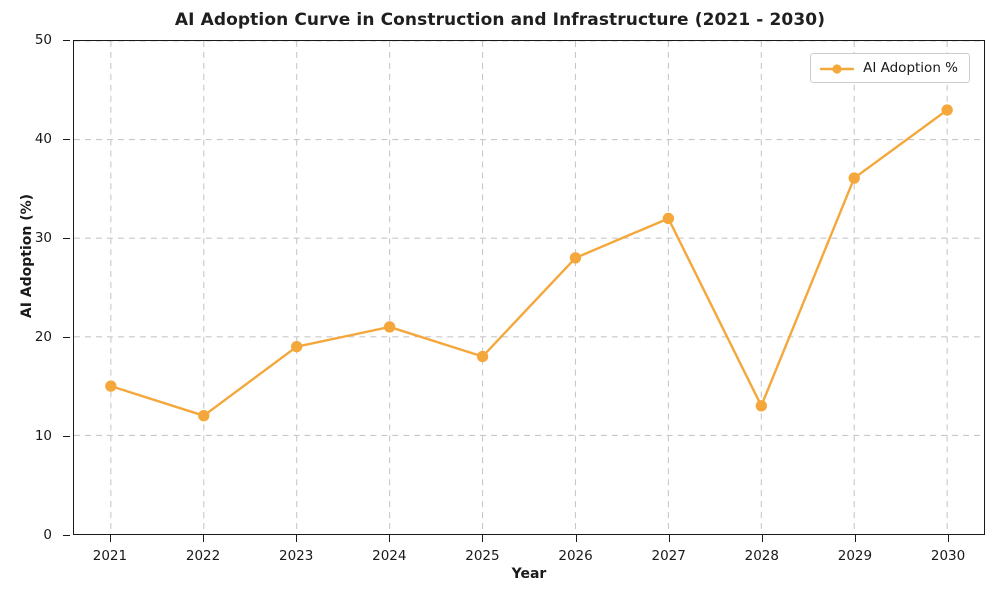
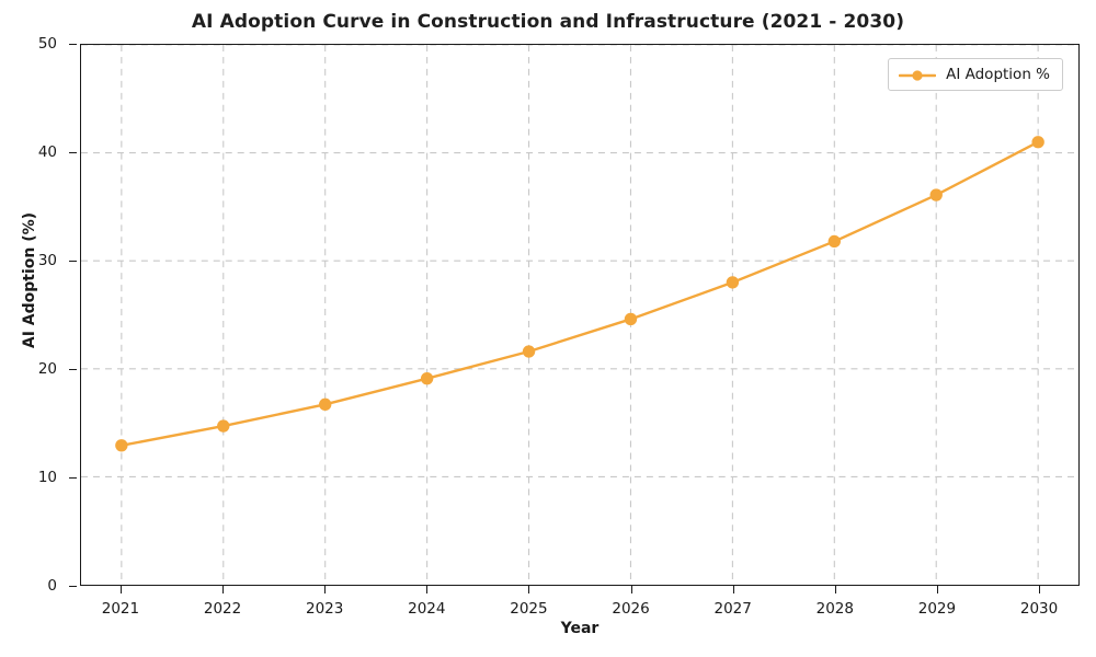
2021: 15 -> 13
2022: 12 -> 15
2023: 19 -> 17
2024: 21 -> 19
2025: 18 -> 22
2026: 28 -> 25
2027: 32 -> 28
2028: 13 -> 32
2030: 43 -> 41
